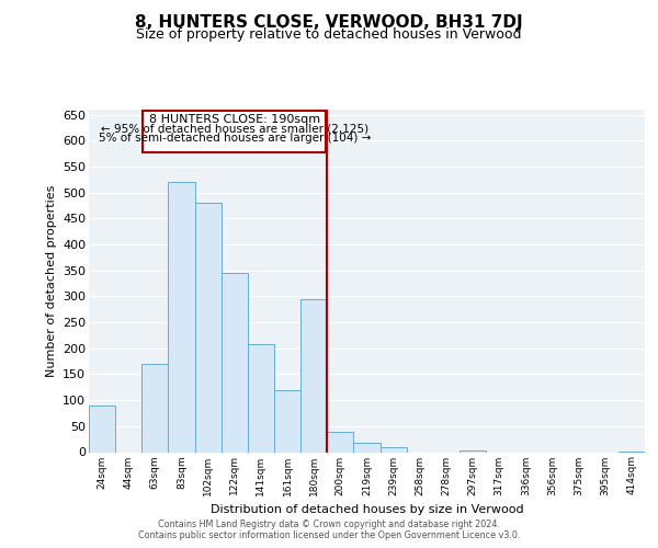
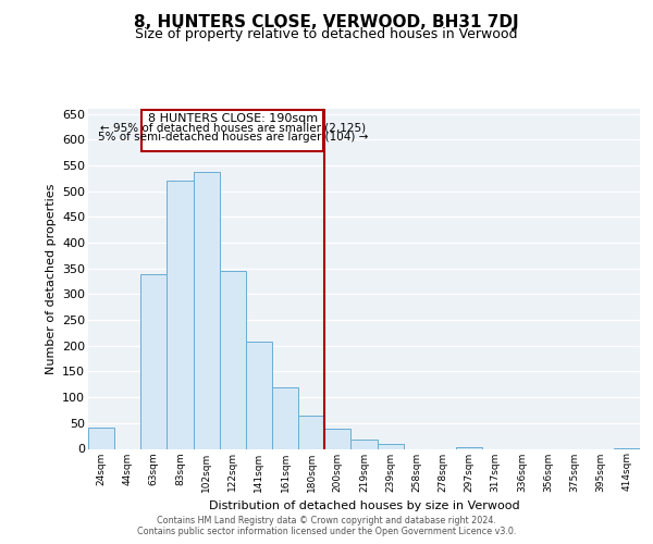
24sqm: 90 -> 42
63sqm: 170 -> 340
102sqm: 480 -> 537
180sqm: 295 -> 65
